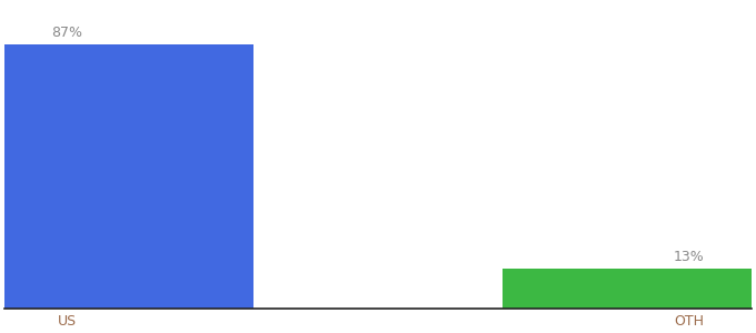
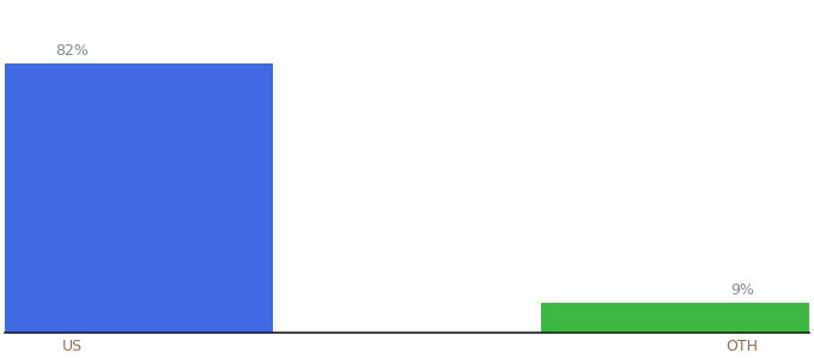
US: 87% -> 82%
OTH: 13% -> 9%
